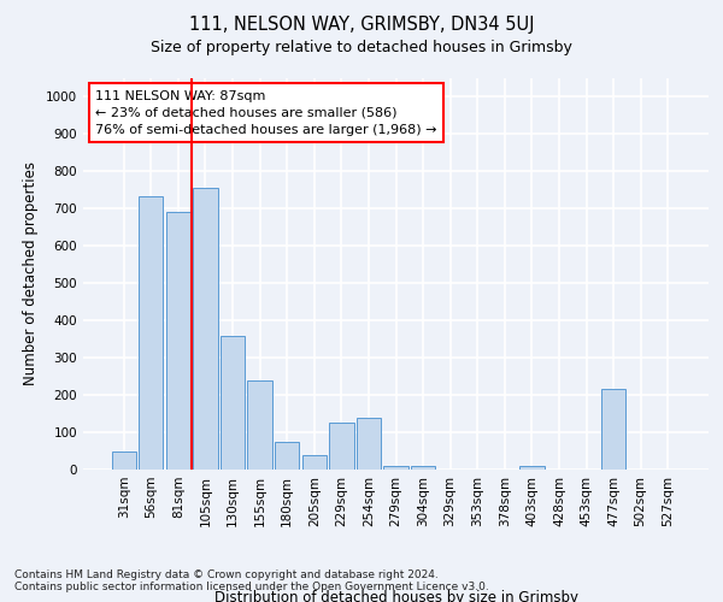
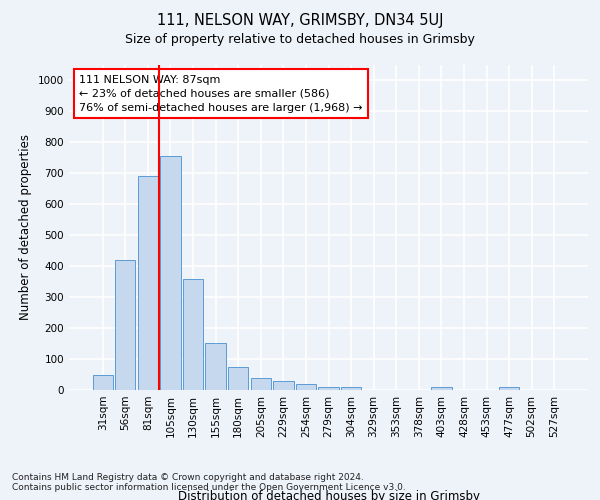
56sqm: 735 -> 420
155sqm: 240 -> 153
229sqm: 125 -> 28
254sqm: 140 -> 18
477sqm: 215 -> 10
